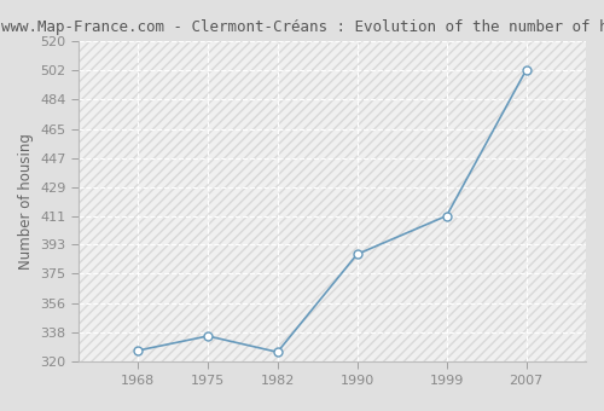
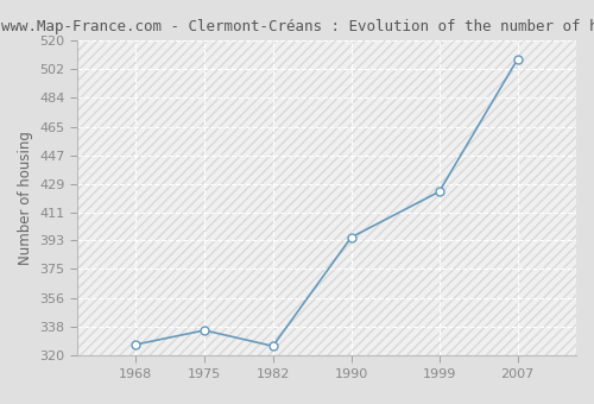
1990: 387 -> 395
1999: 411 -> 424
2007: 502 -> 508
